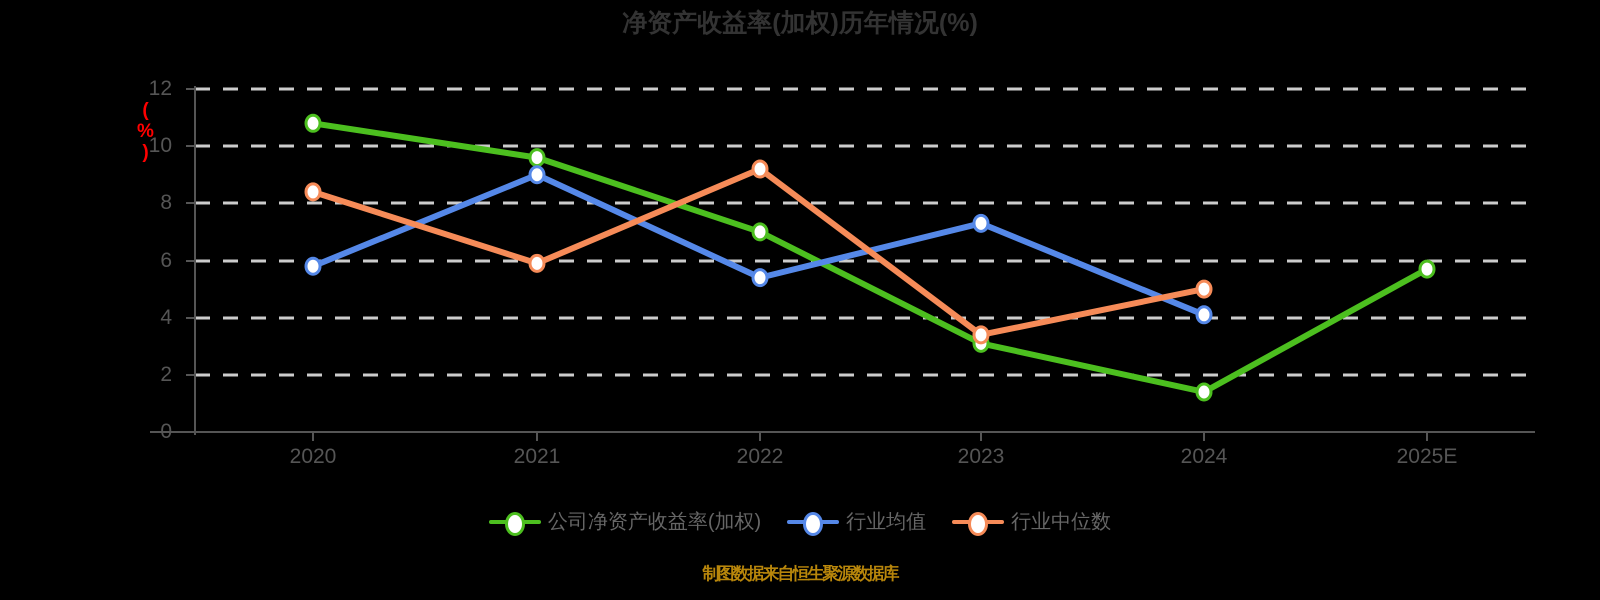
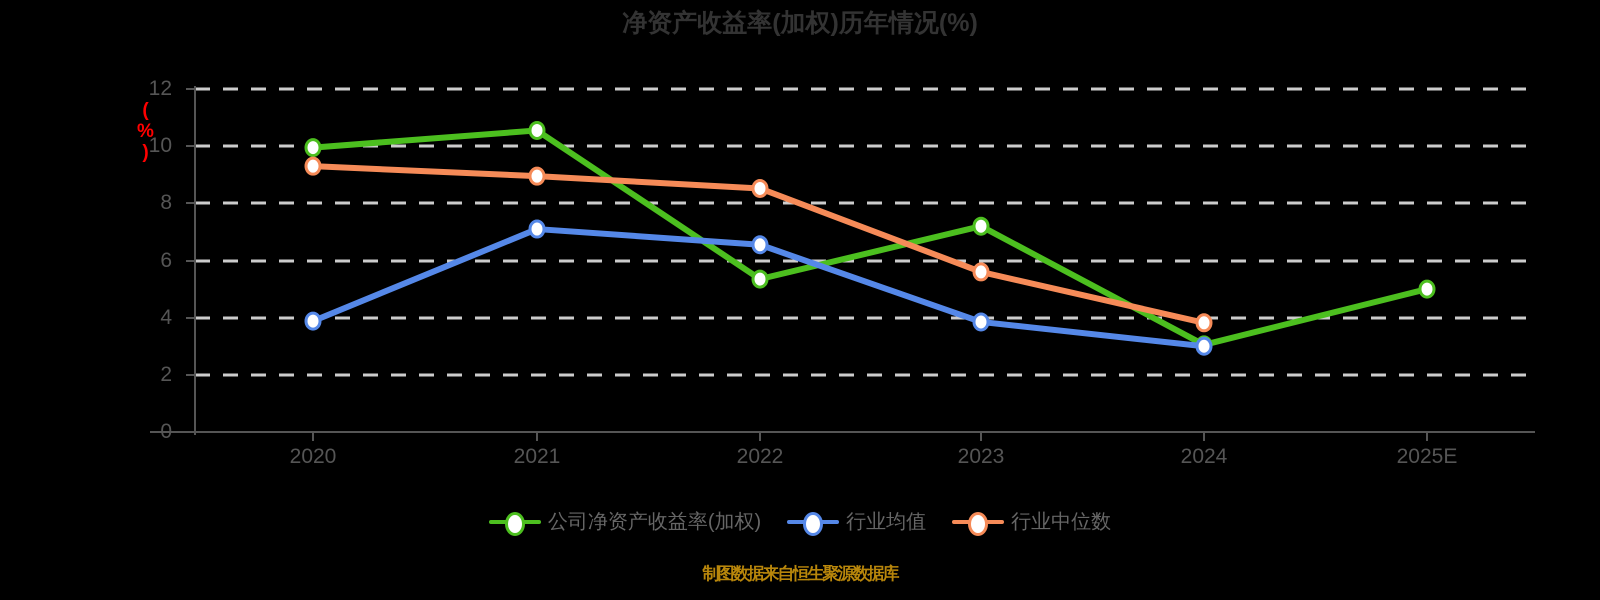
公司净资产收益率(加权)/2020: 10.8 -> 9.9
行业均值/2020: 5.8 -> 3.9
行业中位数/2020: 8.4 -> 9.3
公司净资产收益率(加权)/2021: 9.6 -> 10.6
行业均值/2021: 9.0 -> 7.1
行业中位数/2021: 5.9 -> 8.9
公司净资产收益率(加权)/2022: 7.0 -> 5.3
行业均值/2022: 5.4 -> 6.5
行业中位数/2022: 9.2 -> 8.5
公司净资产收益率(加权)/2023: 3.1 -> 7.2
行业均值/2023: 7.3 -> 3.9
行业中位数/2023: 3.4 -> 5.6
公司净资产收益率(加权)/2024: 1.4 -> 3.0
行业均值/2024: 4.1 -> 3.0
行业中位数/2024: 5.0 -> 3.8
公司净资产收益率(加权)/2025E: 5.7 -> 5.0
